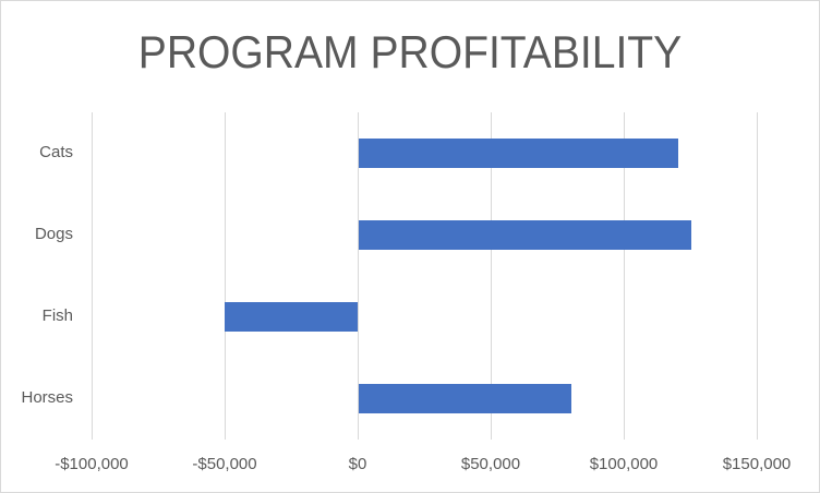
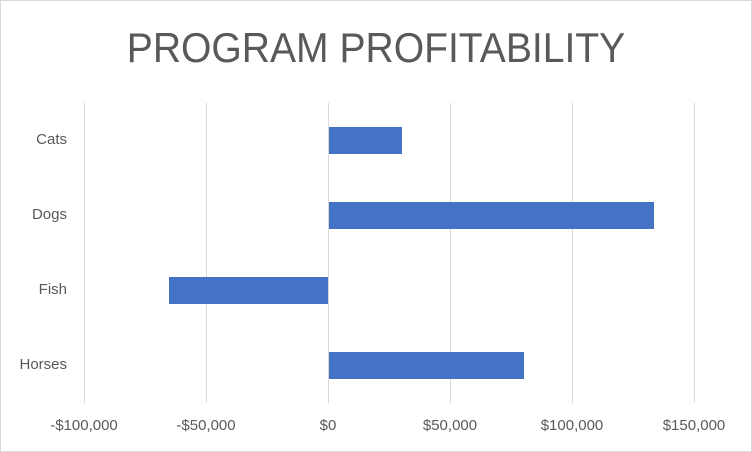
Cats: $120000 -> $30000
Dogs: $125000 -> $133000
Fish: -$50000 -> -$65000
